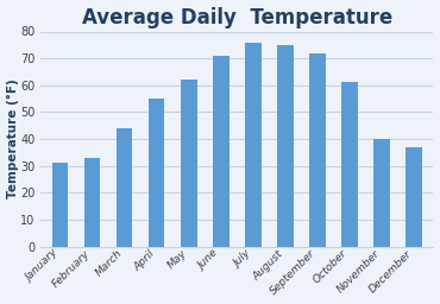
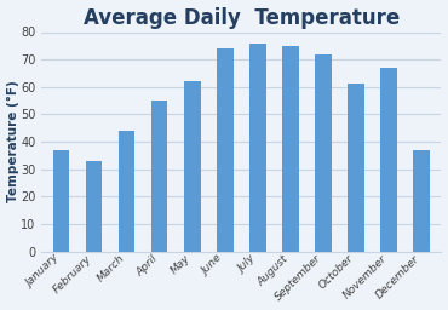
January: 31 -> 37
June: 71 -> 74
November: 40 -> 67
